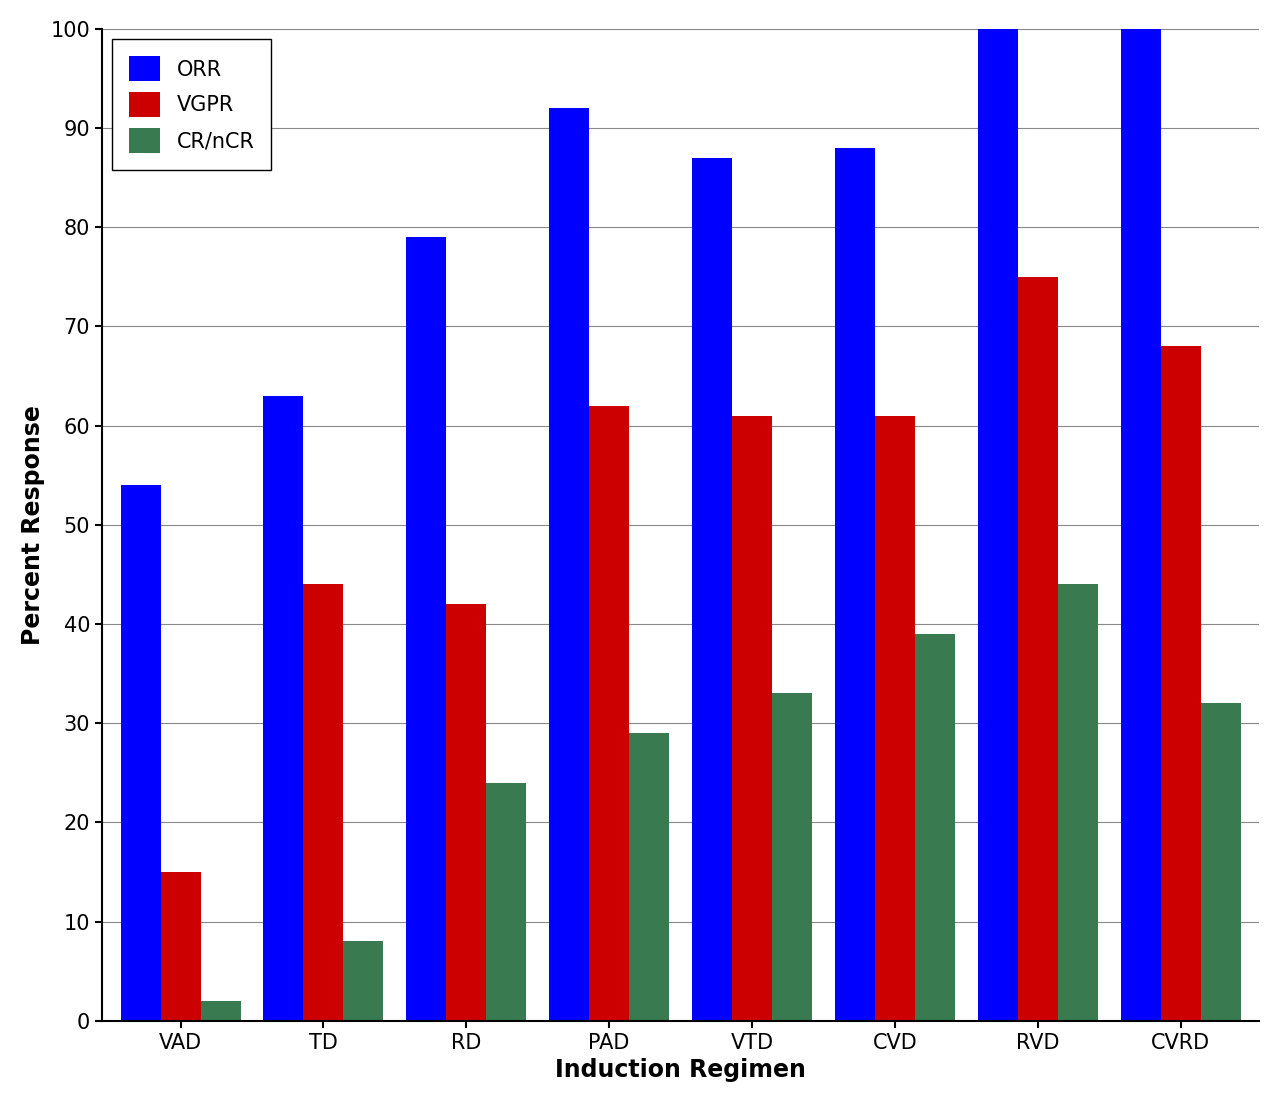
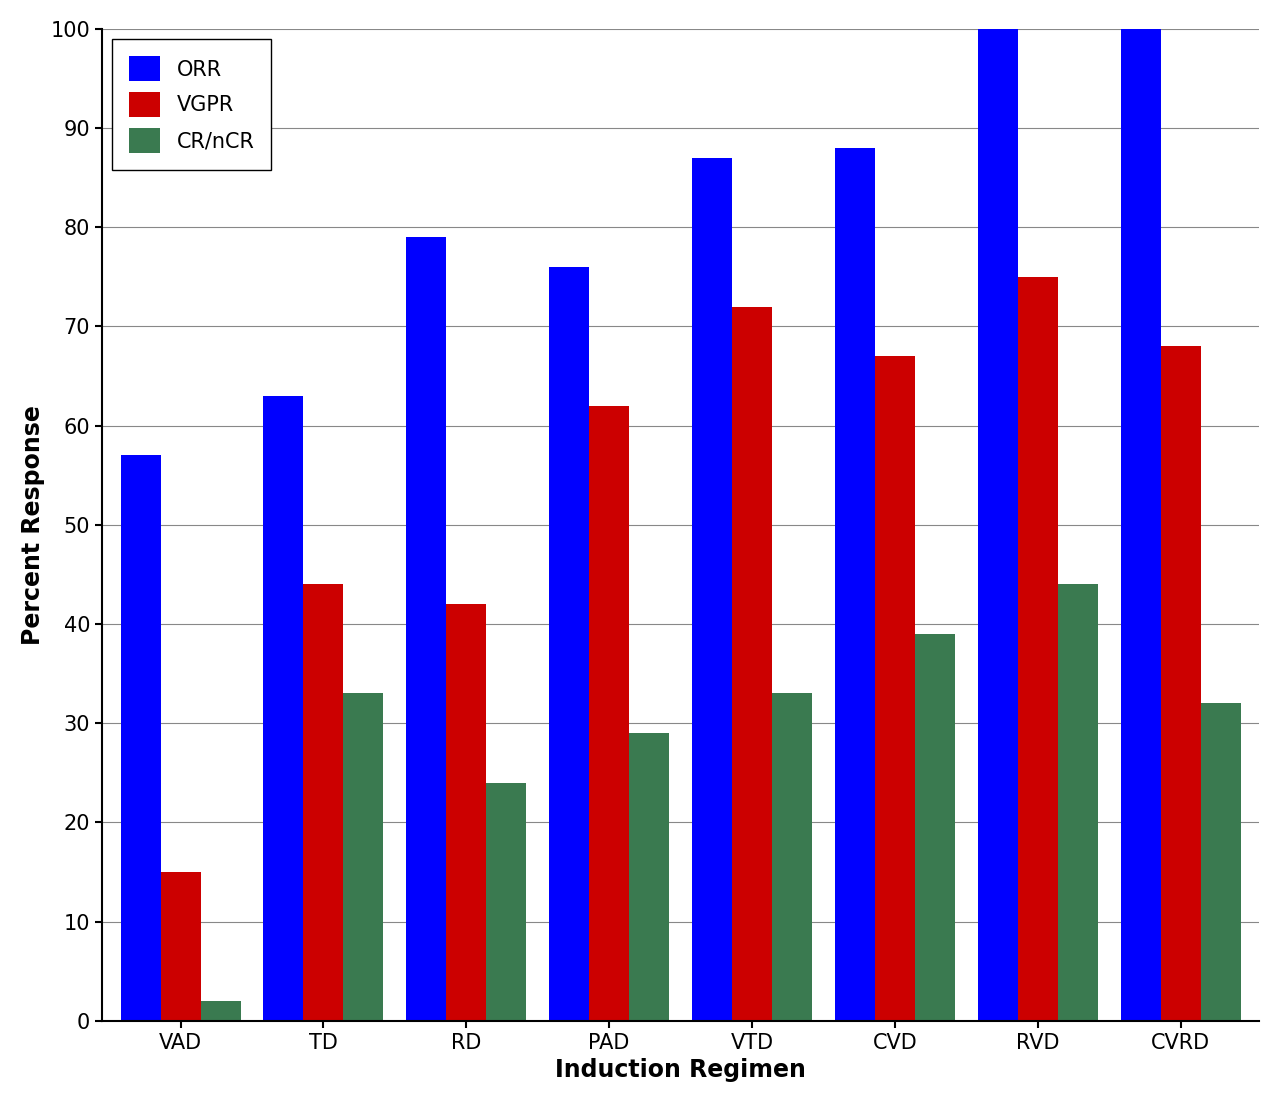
ORR/VAD: 54 -> 57
CR/nCR/TD: 8 -> 33
ORR/PAD: 92 -> 76
VGPR/VTD: 61 -> 72
VGPR/CVD: 61 -> 67
